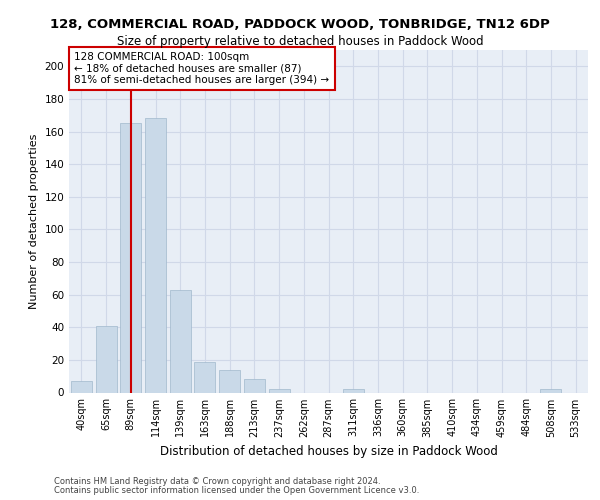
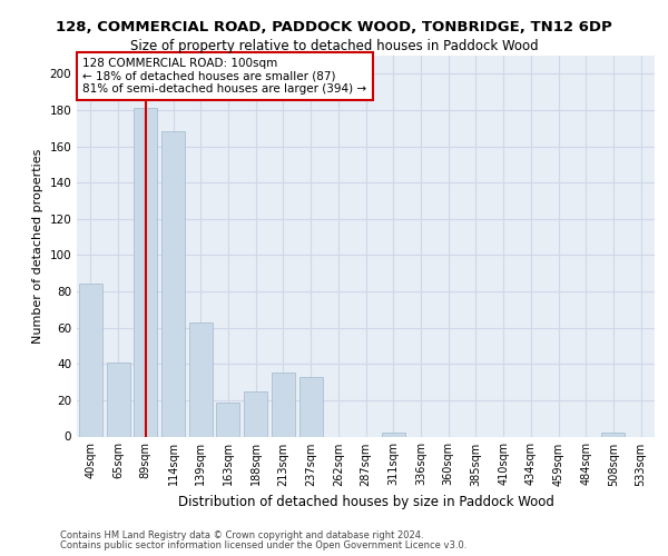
40sqm: 7 -> 84
89sqm: 165 -> 181
188sqm: 14 -> 25
213sqm: 8 -> 35
237sqm: 2 -> 33
